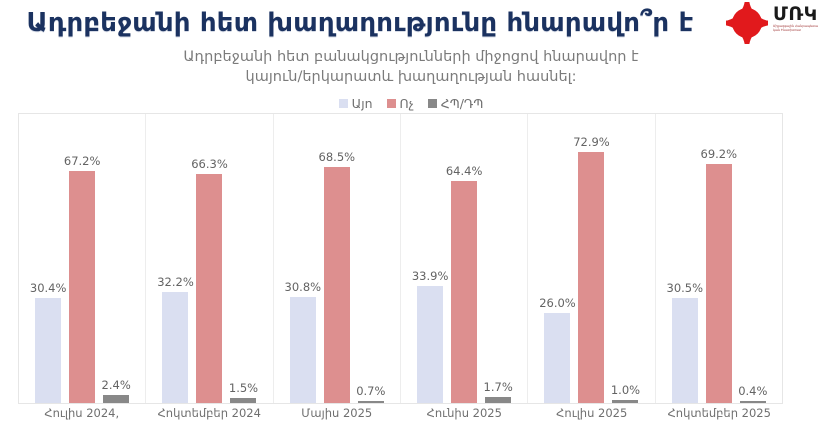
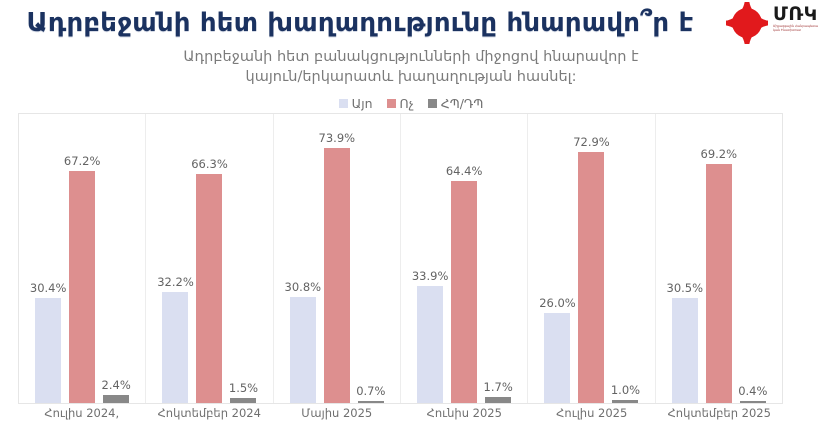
Ոչ/Մայիս 2025: 68.5% -> 73.9%
